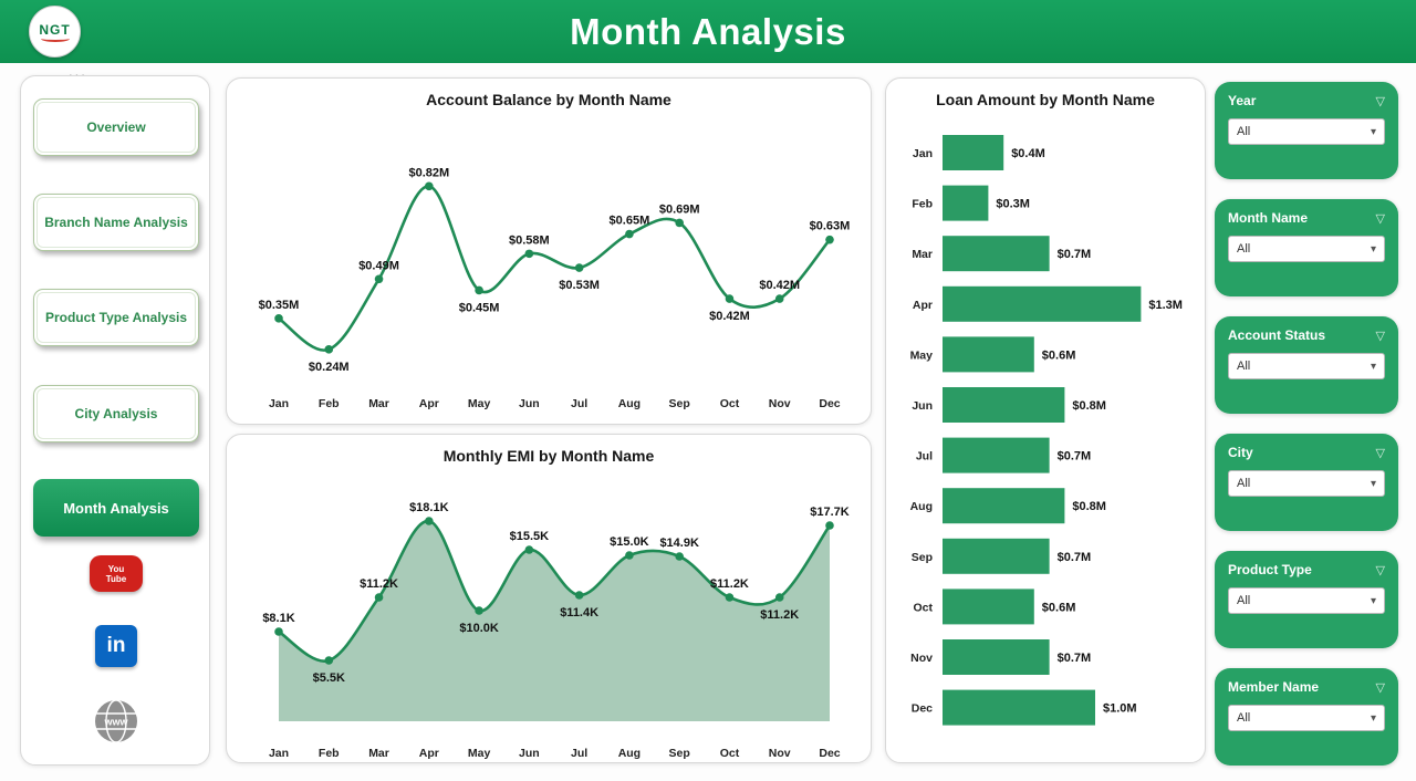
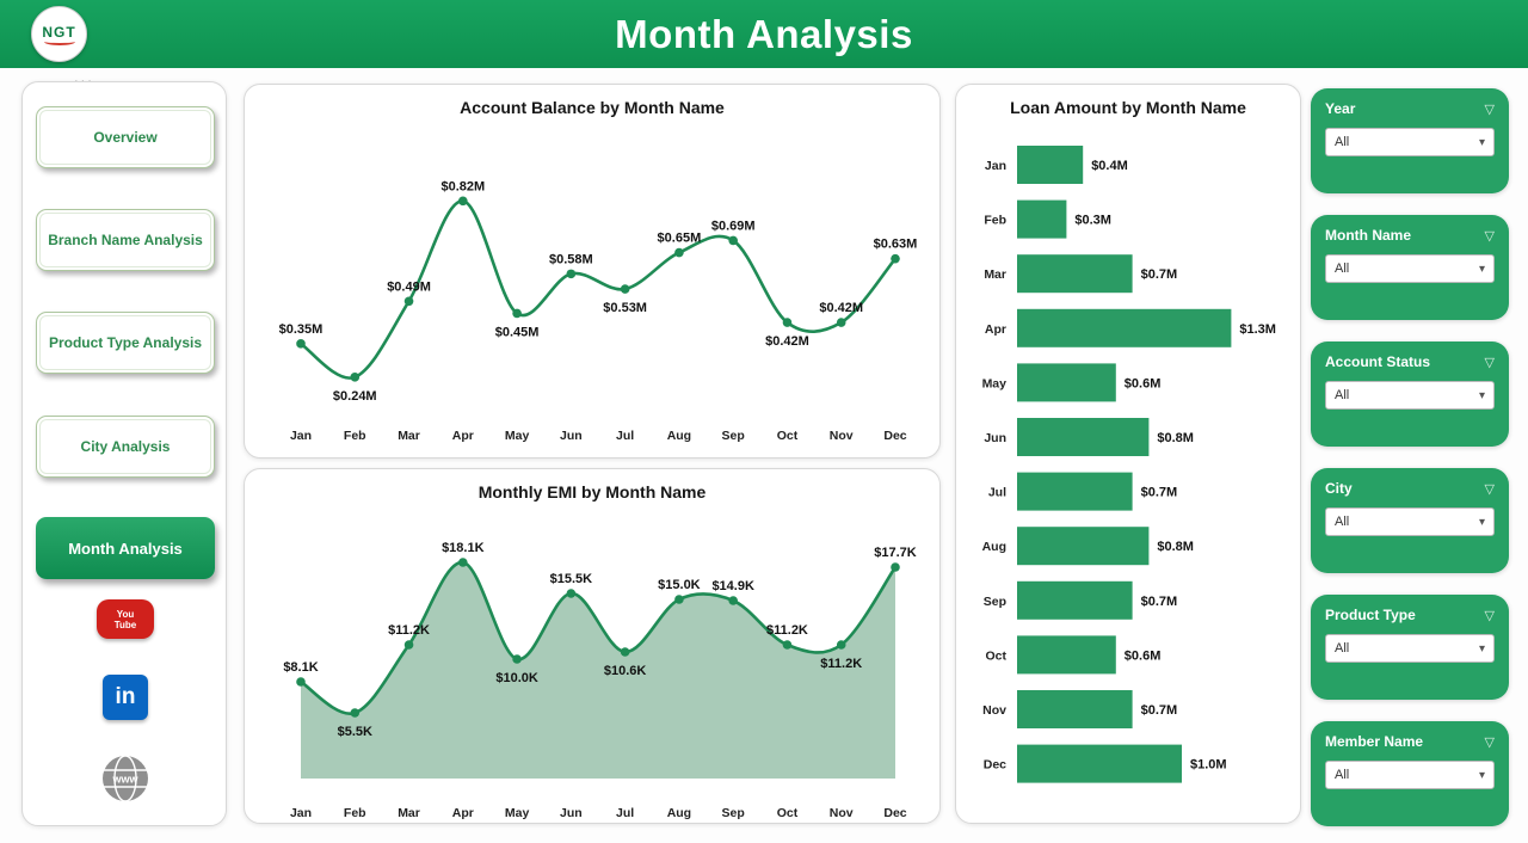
Monthly EMI by Month Name/Jul: $11.4K -> $10.6K
